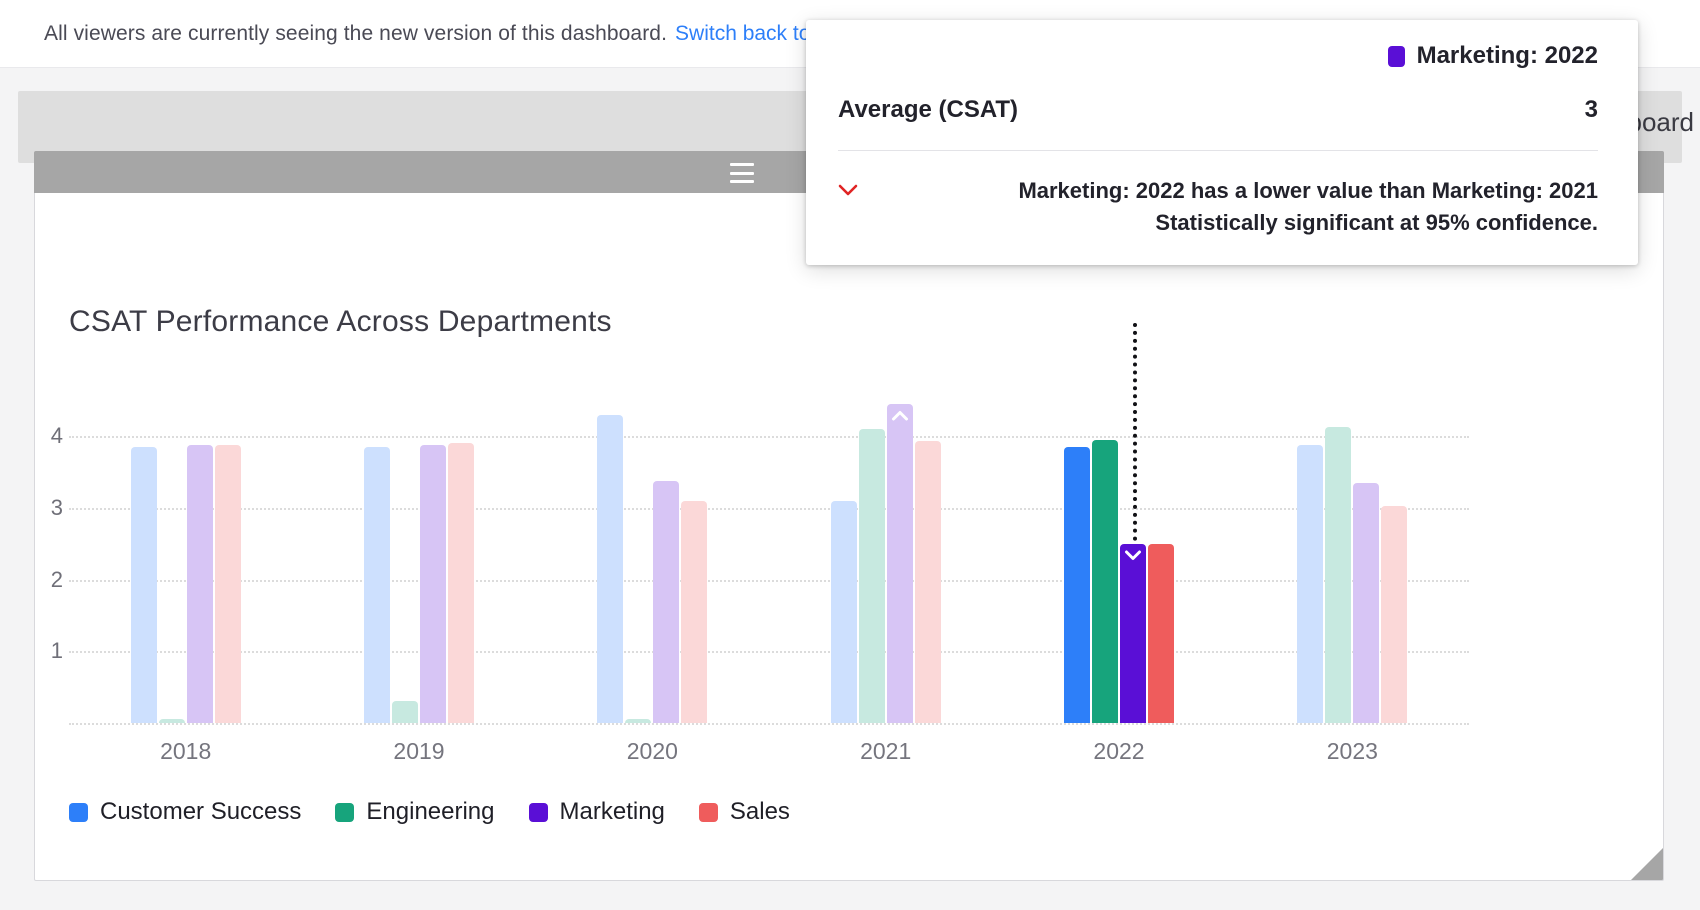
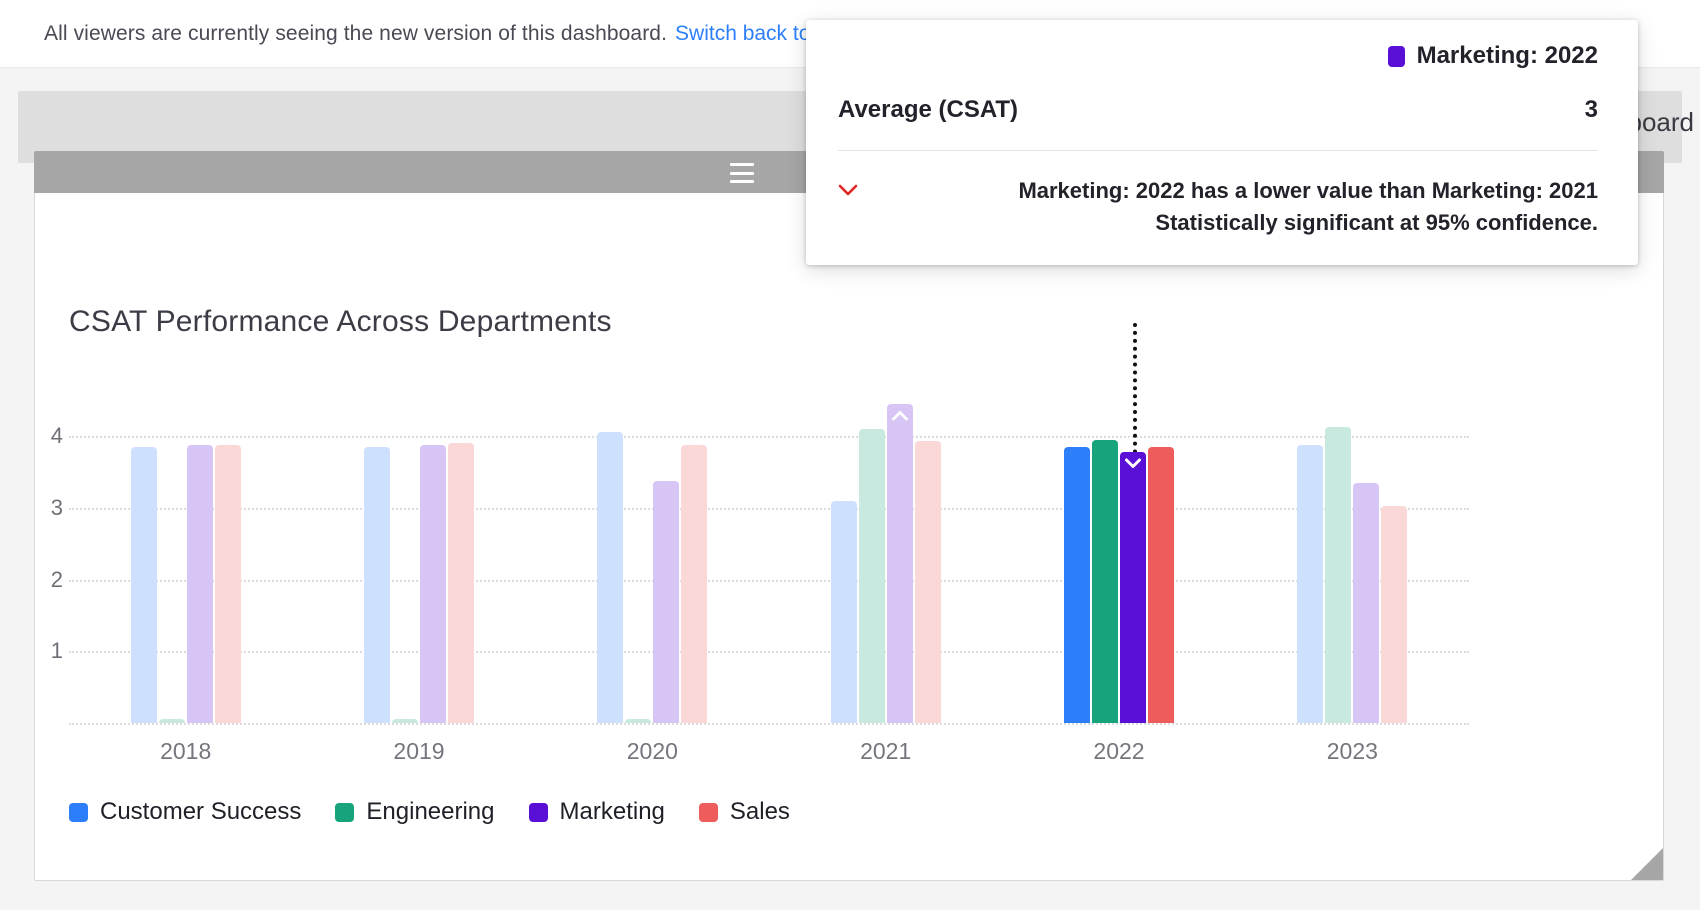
Engineering/2019: 0.3 -> 0.1
Customer Success/2020: 4.3 -> 4.0
Sales/2020: 3.1 -> 3.9
Marketing/2022: 2.5 -> 3.8
Sales/2022: 2.5 -> 3.9
